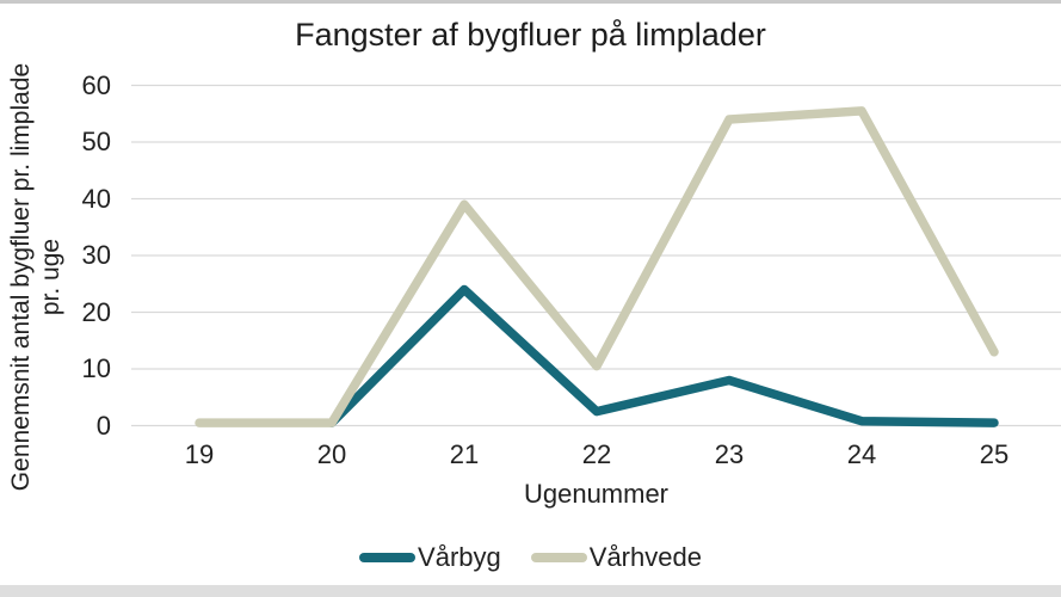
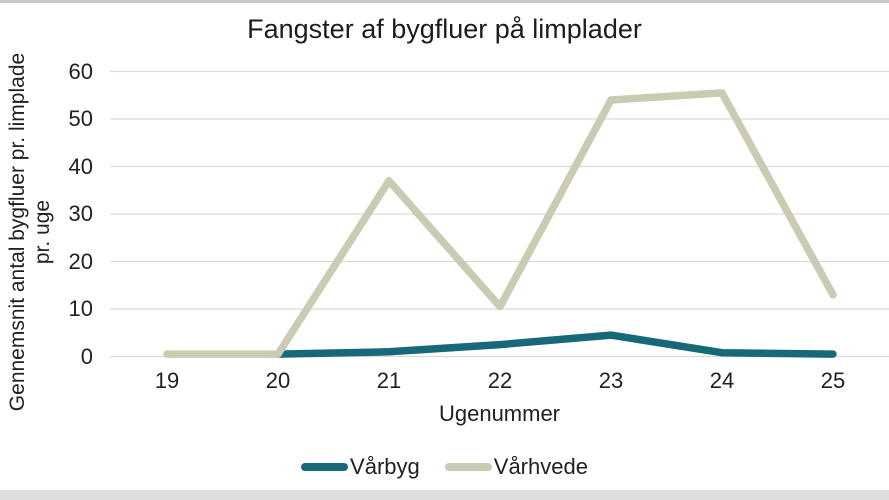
Vårbyg/21: 24 -> 1
Vårhvede/21: 39 -> 37
Vårbyg/23: 8 -> 4
